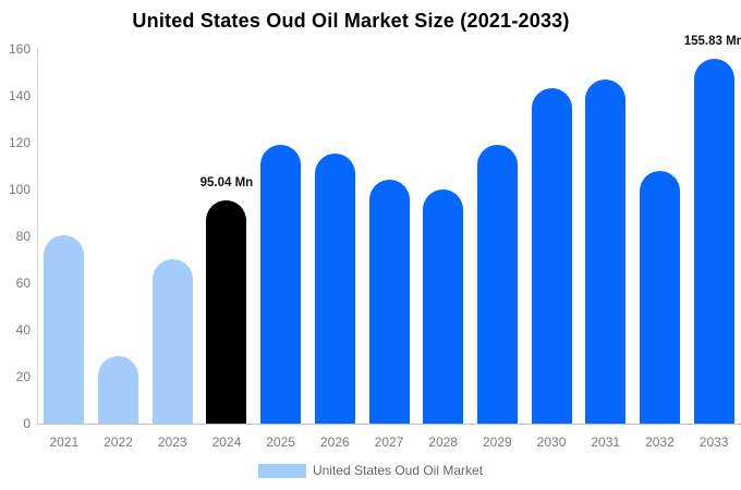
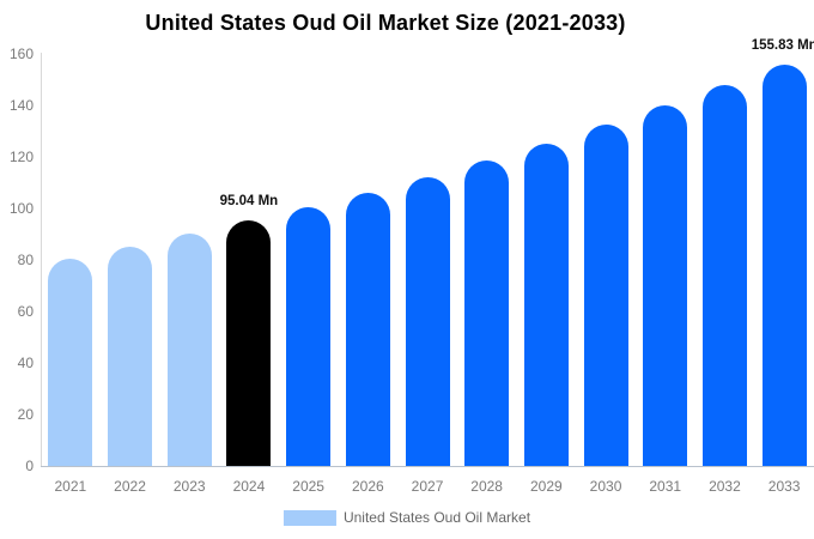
2022: 29 -> 85
2023: 70 -> 90
2025: 119 -> 100
2026: 115 -> 106
2027: 104 -> 112
2028: 100 -> 118
2029: 119 -> 125
2030: 143 -> 132
2031: 147 -> 140
2032: 108 -> 148
